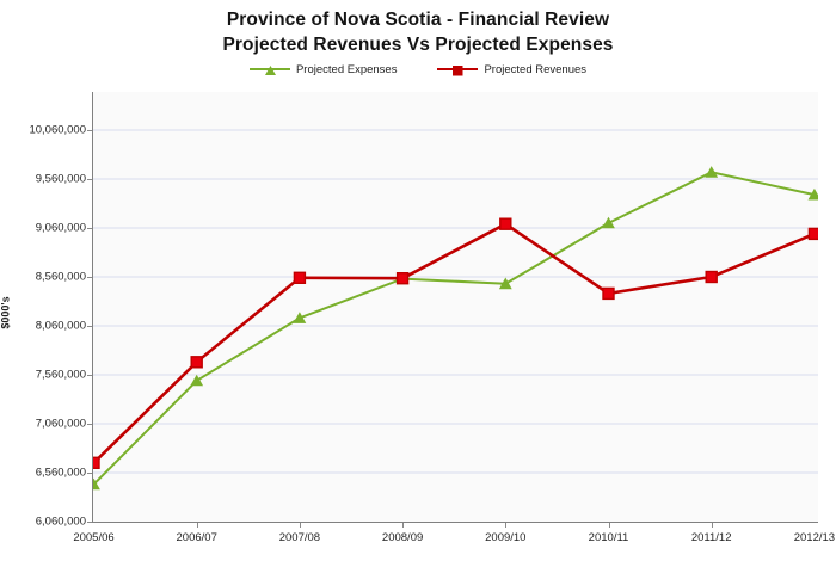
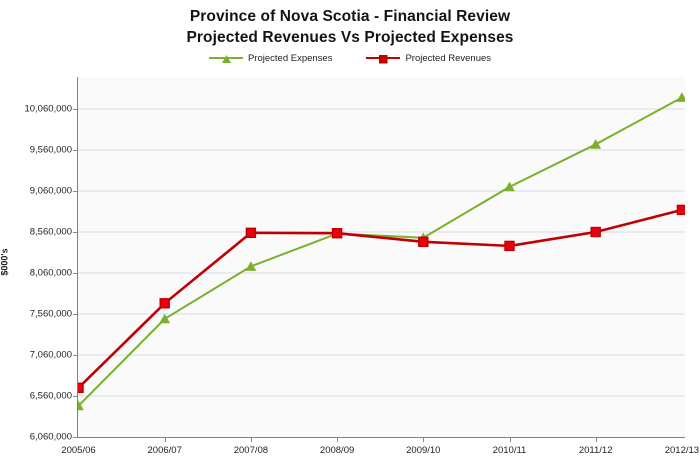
Projected Revenues/2009/10: 9100000 -> 8400000
Projected Expenses/2012/13: 9400000 -> 10200000
Projected Revenues/2012/13: 9000000 -> 8800000
